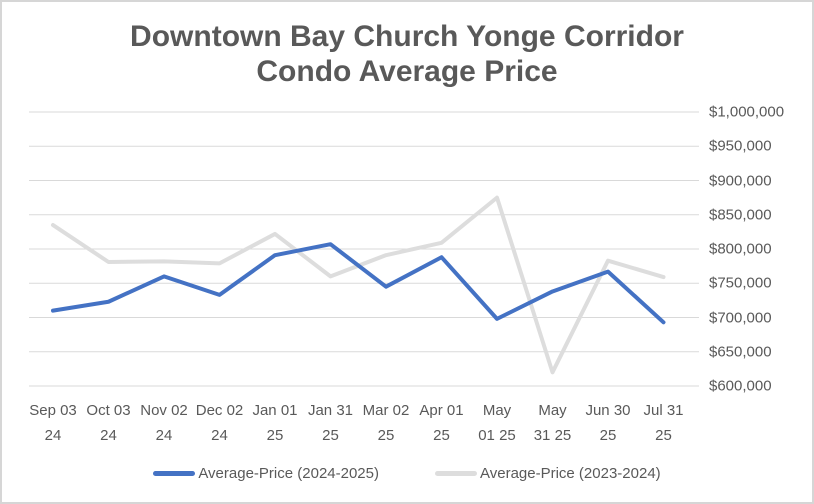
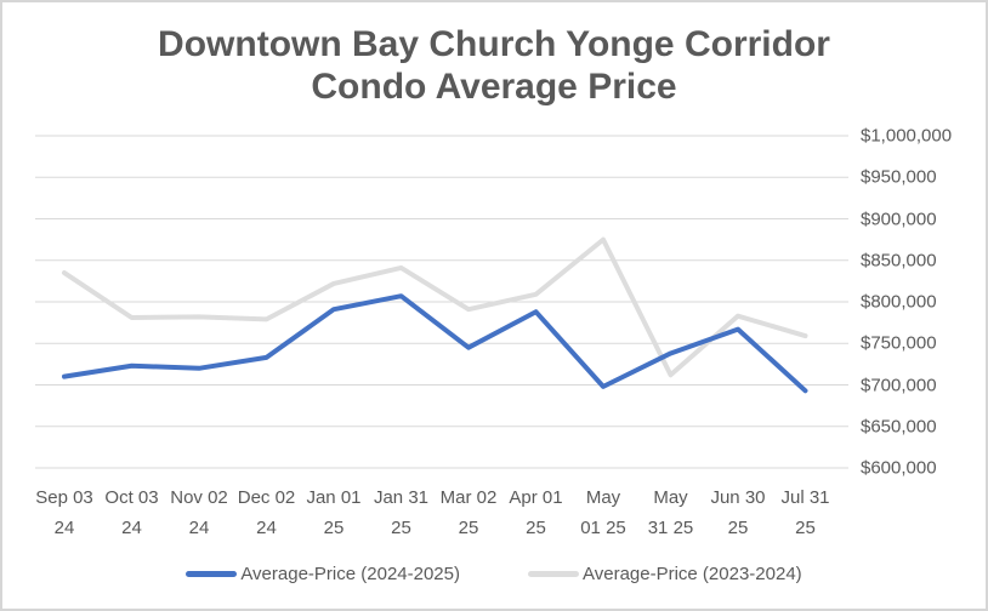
Average-Price (2024-2025)/Nov 02 24: $760000 -> $720000
Average-Price (2023-2024)/Jan 31 25: $760000 -> $840000
Average-Price (2023-2024)/May 31 25: $620000 -> $710000
